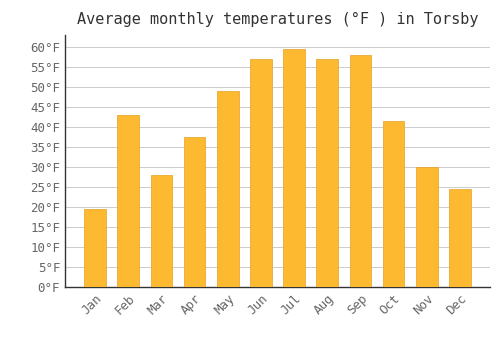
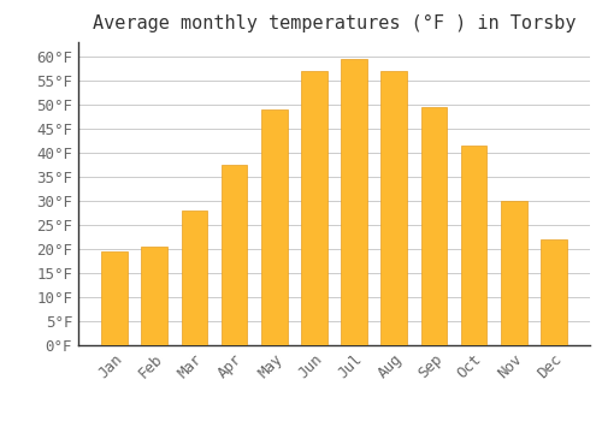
Feb: 43.0°F -> 20.5°F
Sep: 58.0°F -> 49.5°F
Dec: 24.5°F -> 22.0°F
